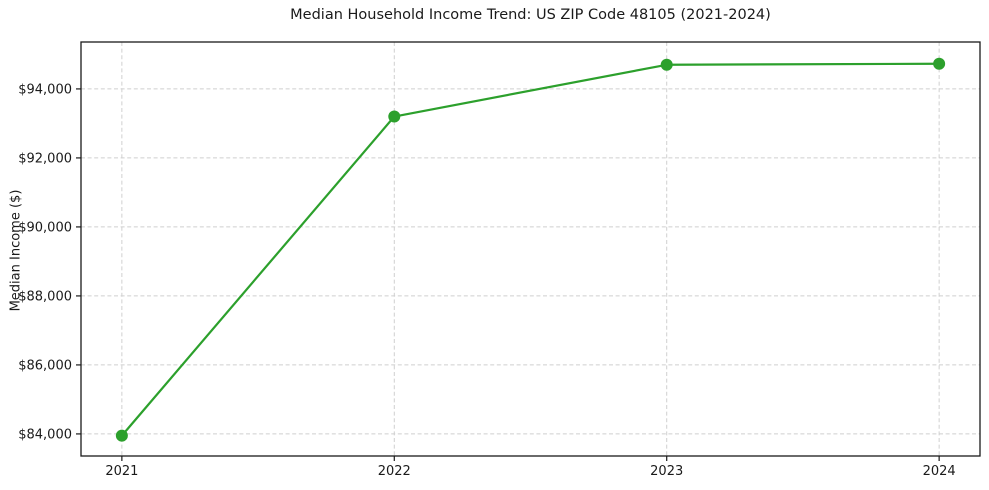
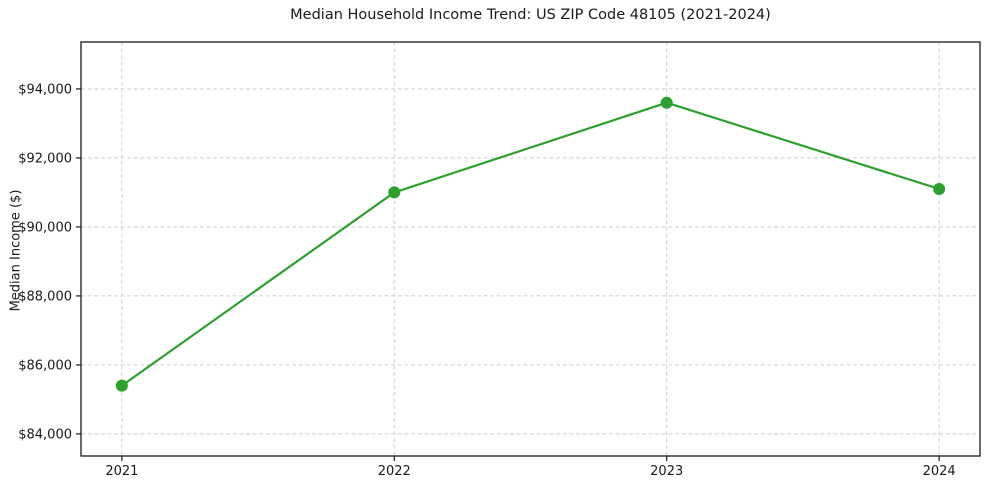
2021: $84000 -> $85400
2022: $93200 -> $91000
2023: $94700 -> $93600
2024: $94700 -> $91100
